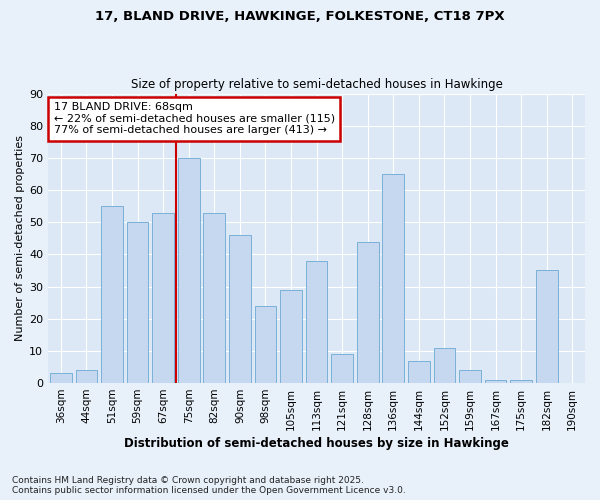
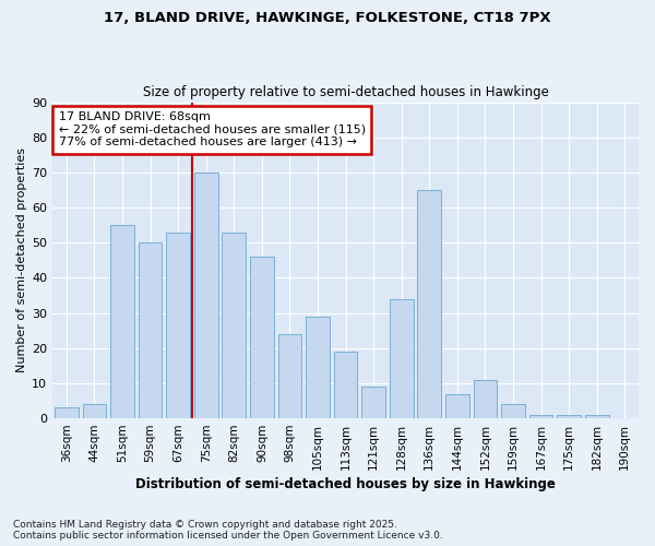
113sqm: 38 -> 19
128sqm: 44 -> 34
182sqm: 35 -> 1
